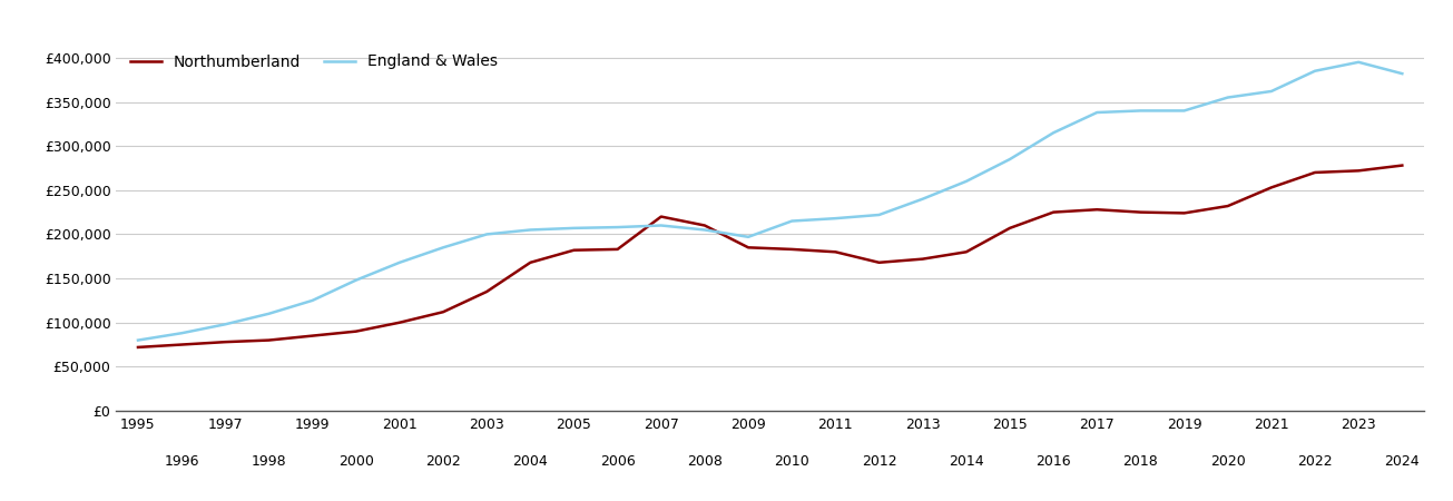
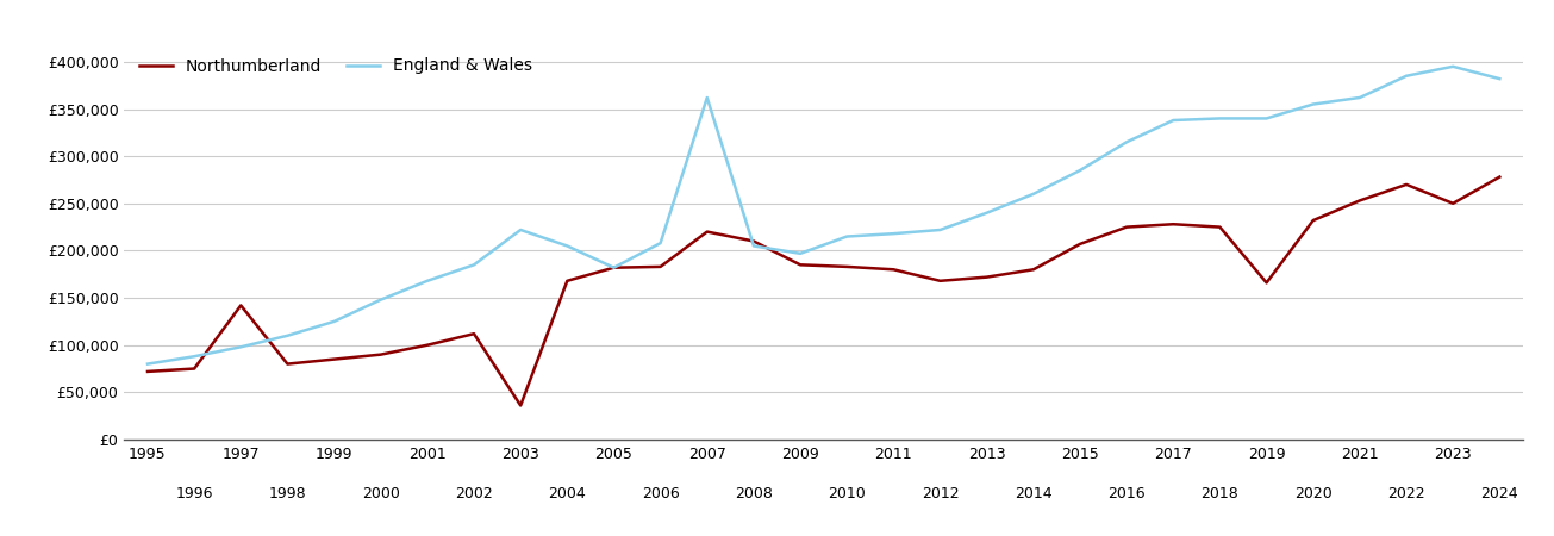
Northumberland/1997: £78,000 -> £142,000
Northumberland/2003: £135,000 -> £36,000
England & Wales/2003: £200,000 -> £222,000
England & Wales/2005: £207,000 -> £182,000
England & Wales/2007: £210,000 -> £362,000
Northumberland/2019: £224,000 -> £166,000
Northumberland/2023: £272,000 -> £250,000
